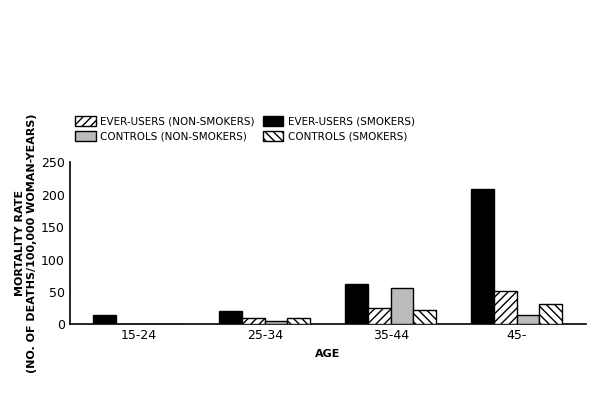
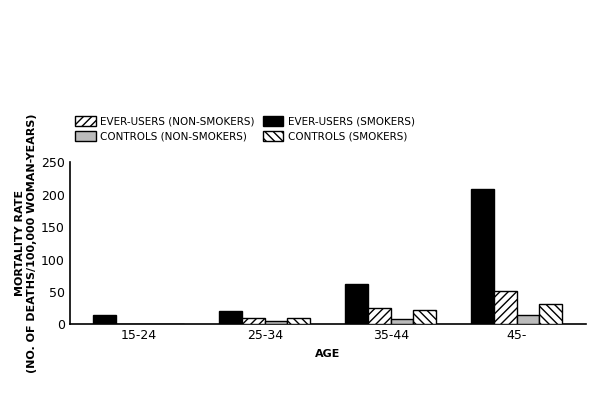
CONTROLS (NON-SMOKERS)/35-44: 56 -> 8
